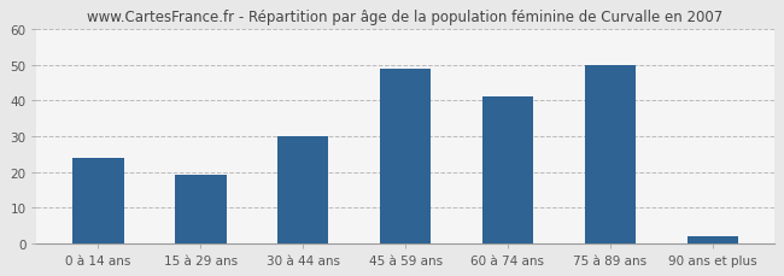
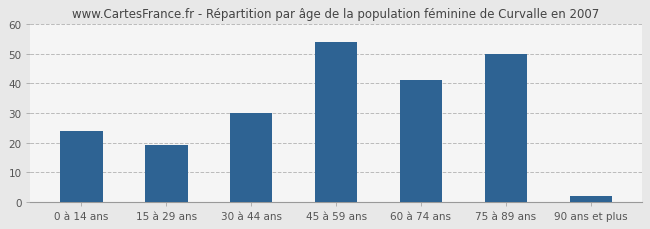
45 à 59 ans: 49 -> 54
